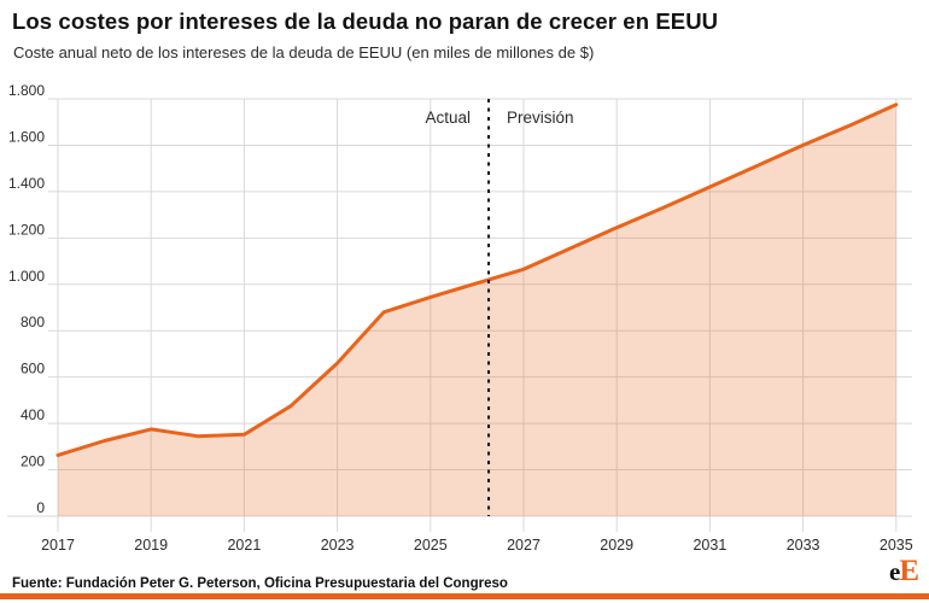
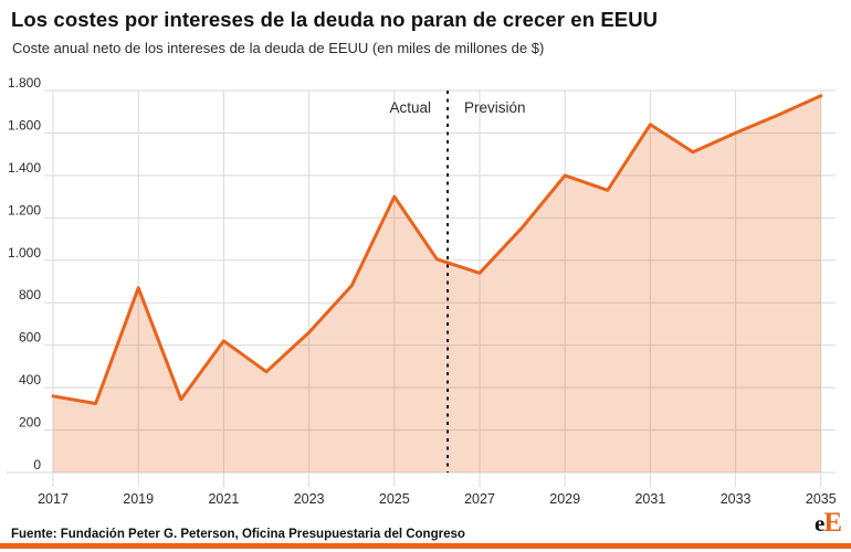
2017: 260 -> 360
2019: 380 -> 870
2021: 350 -> 620
2025: 940 -> 1300
2027: 1060 -> 940
2029: 1240 -> 1400
2031: 1420 -> 1640
